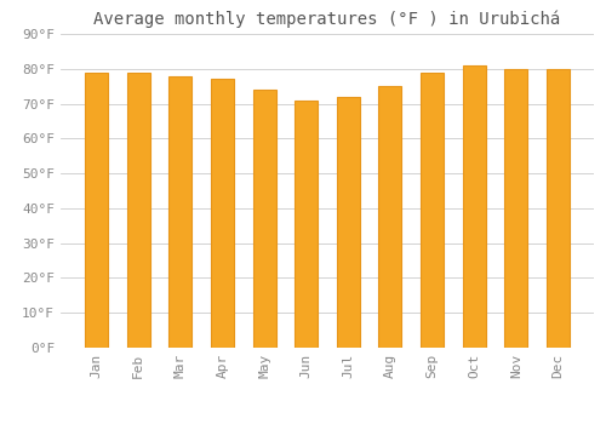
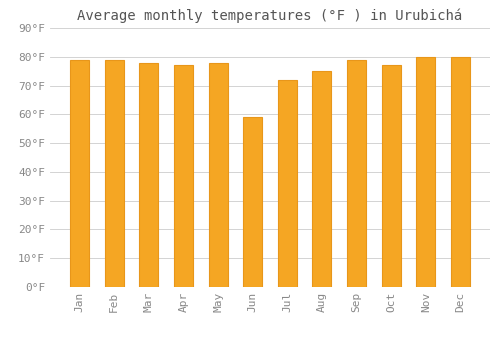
May: 74°F -> 78°F
Jun: 71°F -> 59°F
Oct: 81°F -> 77°F
